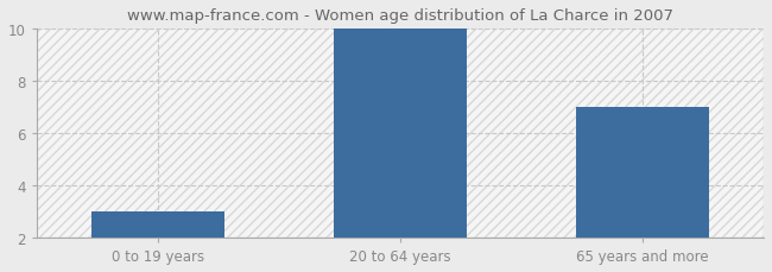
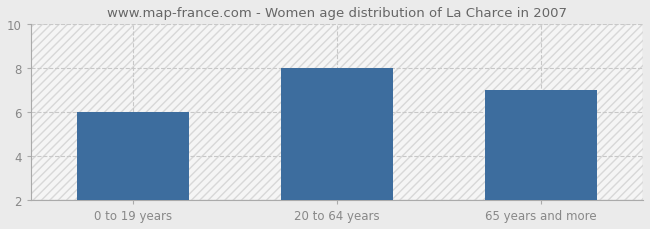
0 to 19 years: 3 -> 6
20 to 64 years: 10 -> 8
